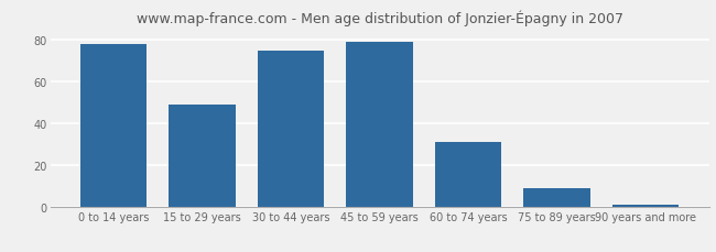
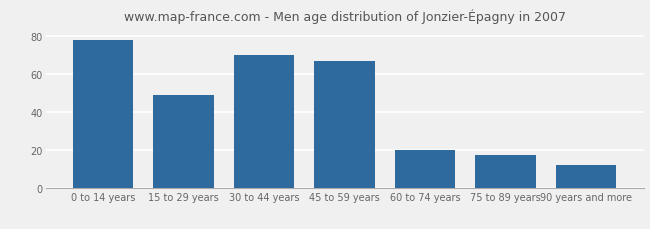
30 to 44 years: 75 -> 70
45 to 59 years: 79 -> 67
60 to 74 years: 31 -> 20
75 to 89 years: 9 -> 17
90 years and more: 1 -> 12
